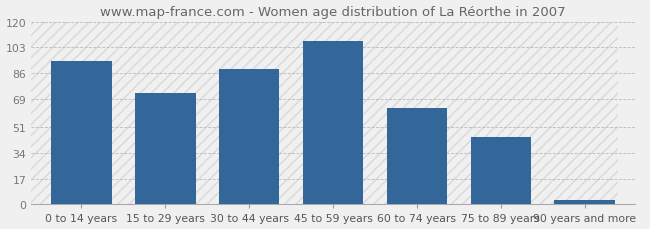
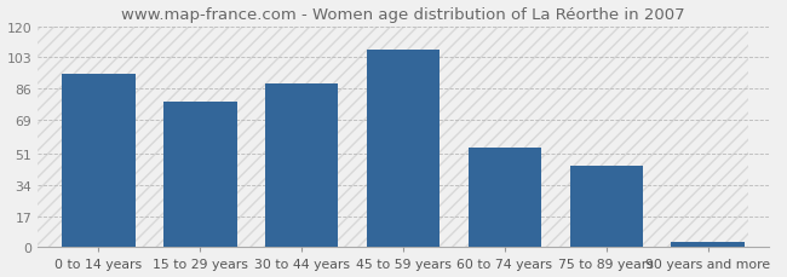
15 to 29 years: 73 -> 79
60 to 74 years: 63 -> 54
